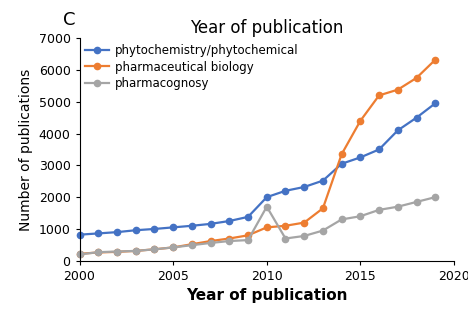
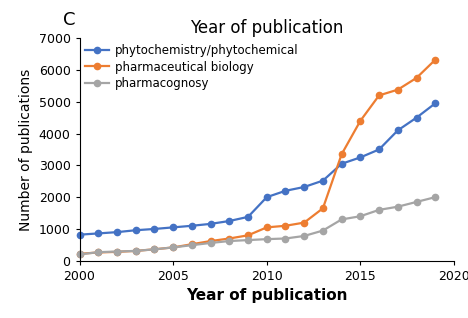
pharmacognosy/2010: 1700 -> 680
